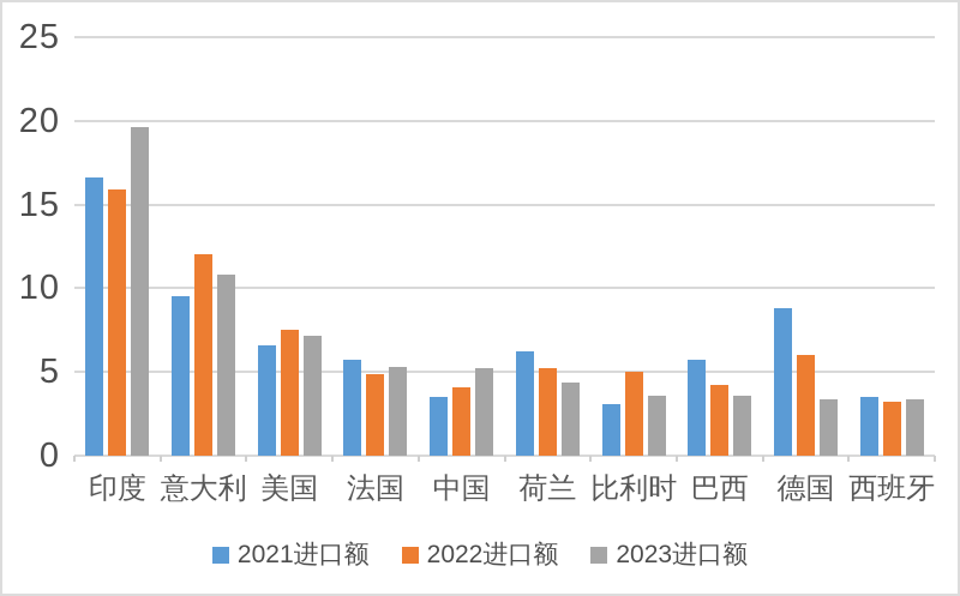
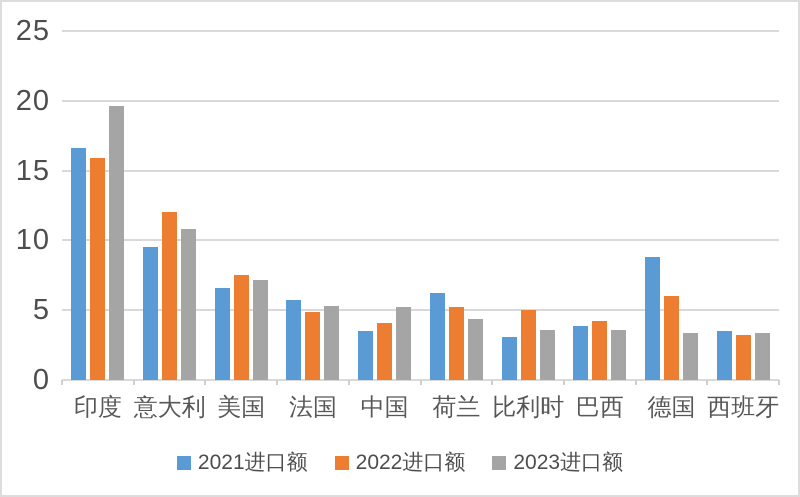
2021进口额/巴西: 5.7 -> 3.9
